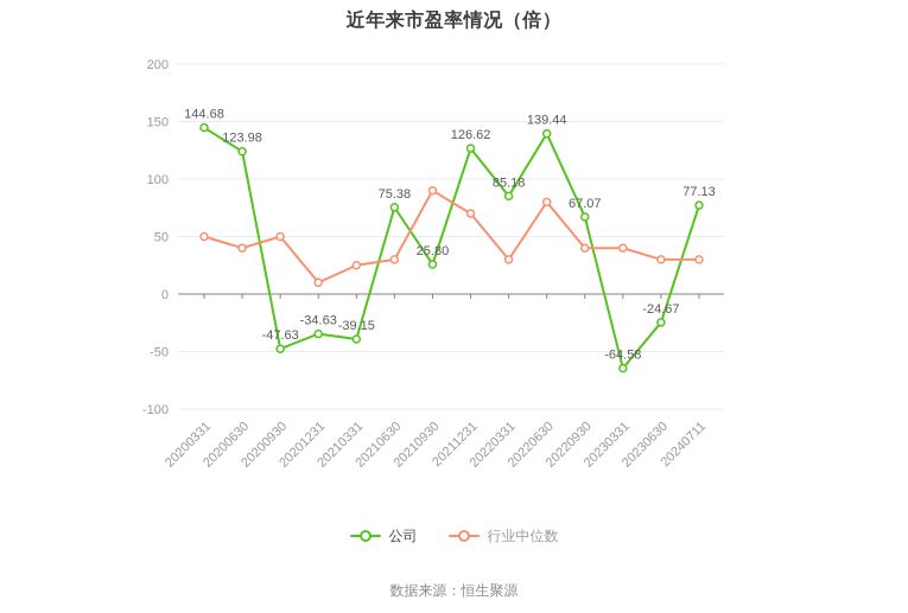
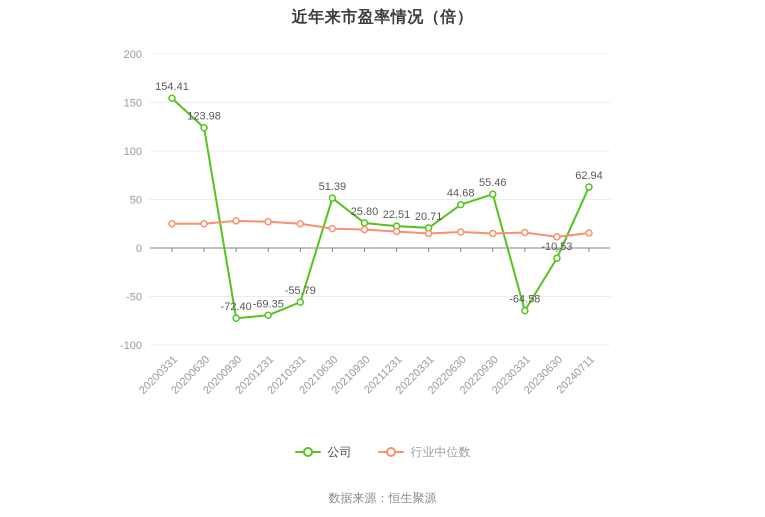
公司/20200331: 144.68 -> 154.41
行业中位数/20200331: 50 -> 20
行业中位数/20200630: 40 -> 20
公司/20200930: -47.63 -> -72.40
行业中位数/20200930: 50 -> 30
公司/20201231: -34.63 -> -69.35
行业中位数/20201231: 10 -> 30
公司/20210331: -39.15 -> -55.79
公司/20210630: 75.38 -> 51.39
行业中位数/20210630: 30 -> 20
行业中位数/20210930: 90 -> 20
公司/20211231: 126.62 -> 22.51
行业中位数/20211231: 70 -> 20
公司/20220331: 85.18 -> 20.71
行业中位数/20220331: 30 -> 20
公司/20220630: 139.44 -> 44.68
行业中位数/20220630: 80 -> 20
公司/20220930: 67.07 -> 55.46
行业中位数/20220930: 40 -> 20
行业中位数/20230331: 40 -> 20
公司/20230630: -24.67 -> -10.53
行业中位数/20230630: 30 -> 10
公司/20240711: 77.13 -> 62.94
行业中位数/20240711: 30 -> 20
